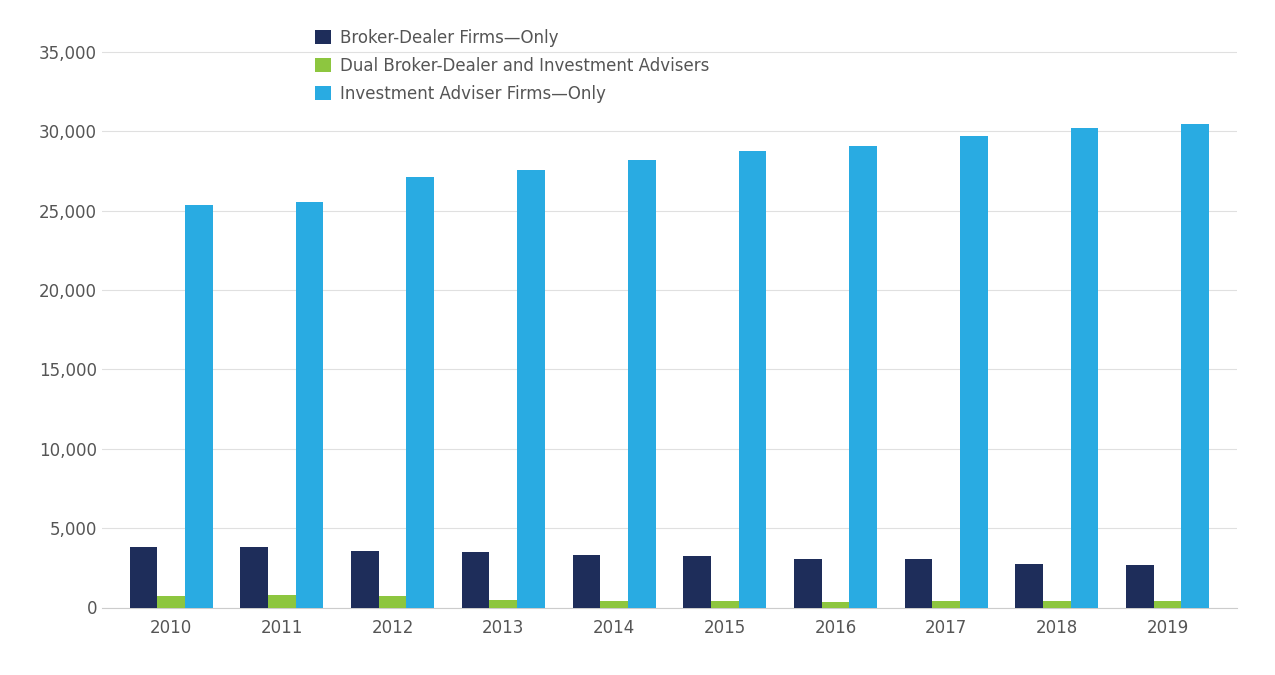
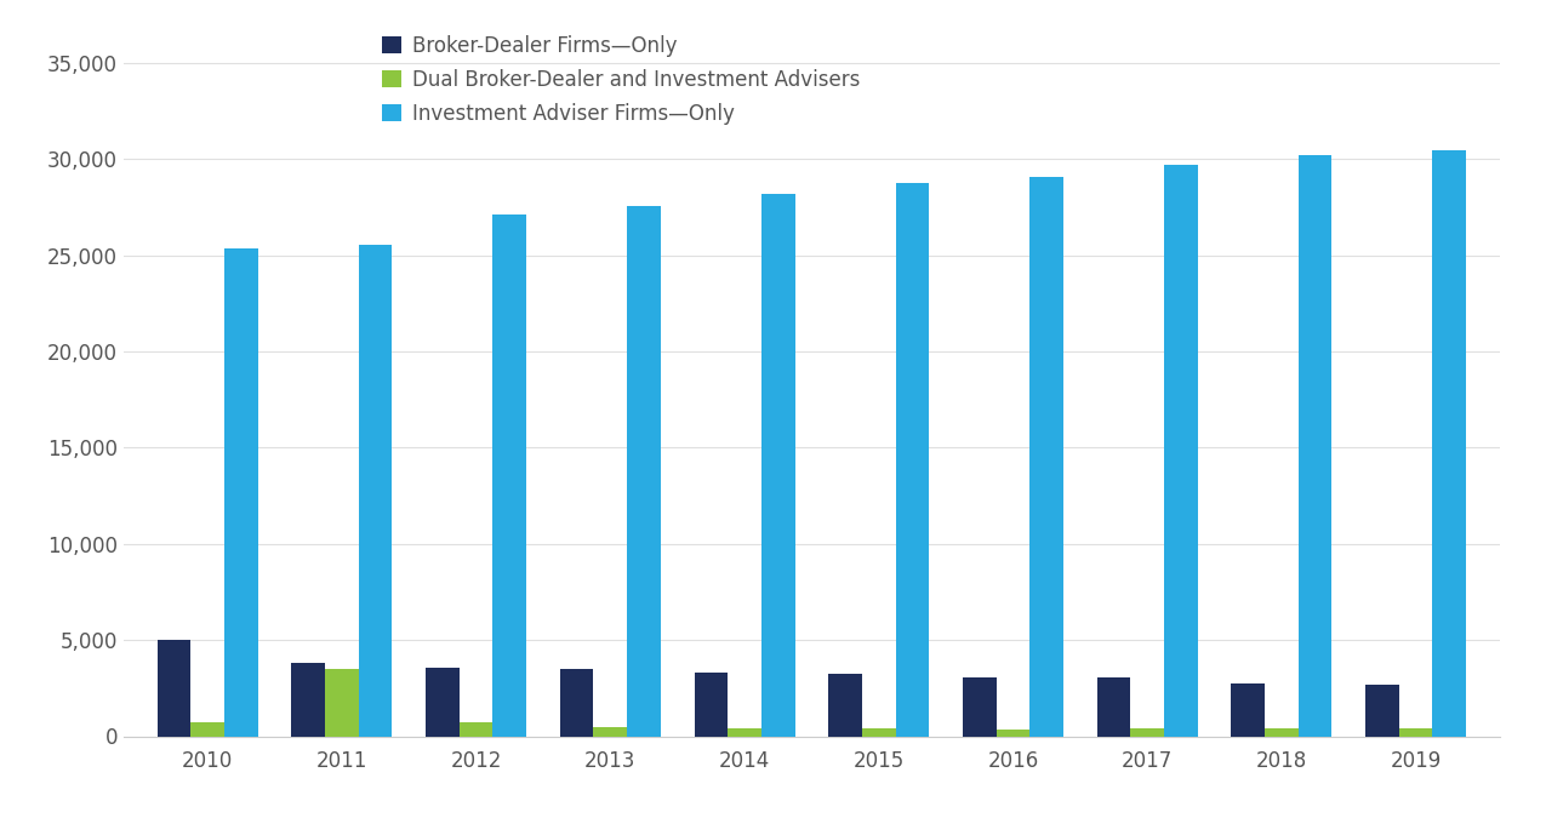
Broker-Dealer Firms—Only/2010: 3,800 -> 5,000
Dual Broker-Dealer and Investment Advisers/2011: 800 -> 3,500
